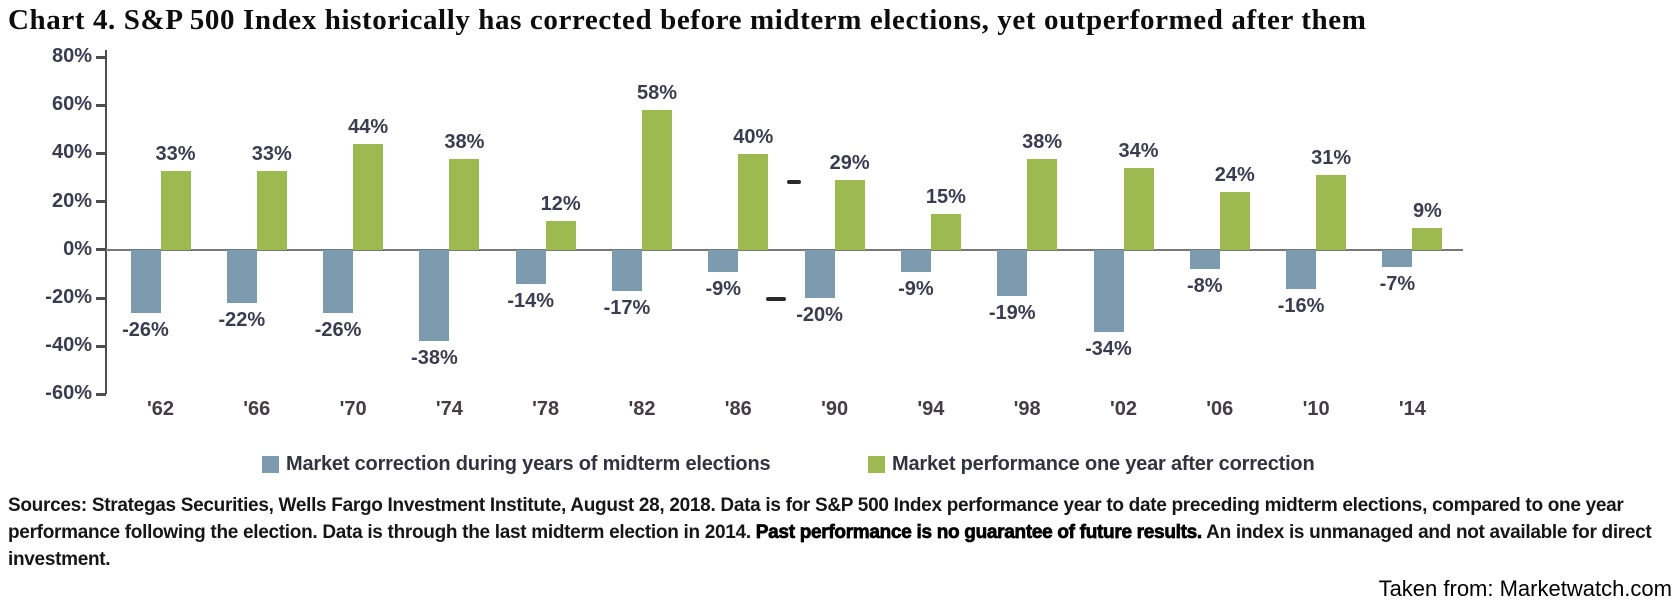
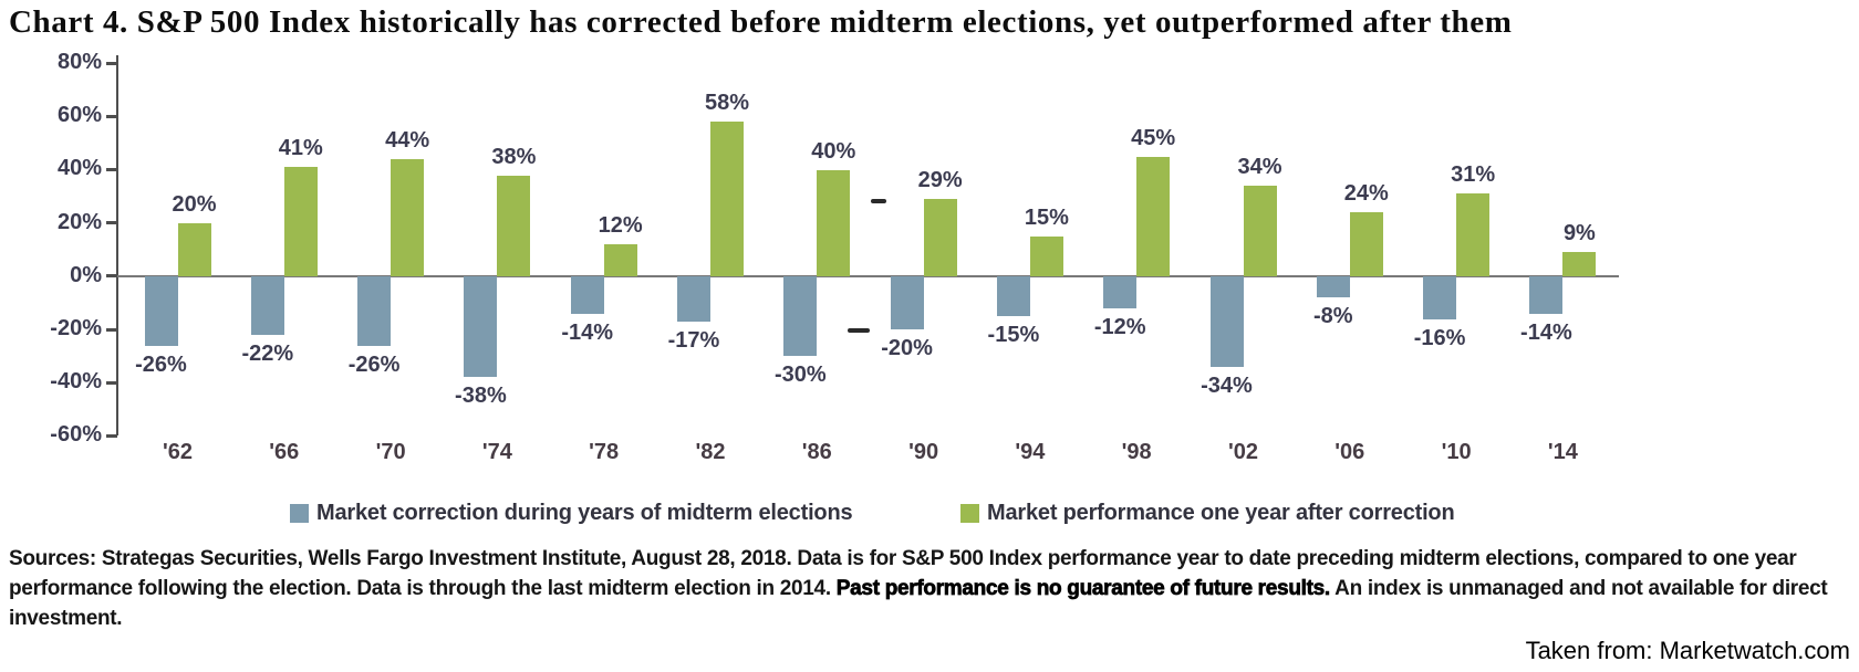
Market performance one year after correction/'62: 33% -> 20%
Market performance one year after correction/'66: 33% -> 41%
Market correction during years of midterm elections/'86: -9% -> -30%
Market correction during years of midterm elections/'94: -9% -> -15%
Market correction during years of midterm elections/'98: -19% -> -12%
Market performance one year after correction/'98: 38% -> 45%
Market correction during years of midterm elections/'14: -7% -> -14%
